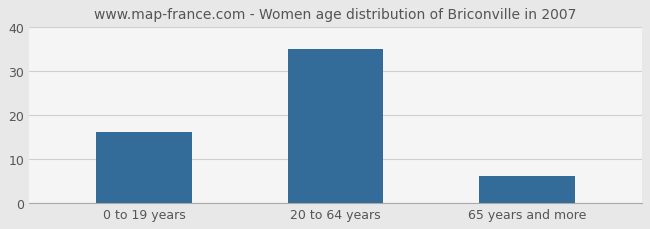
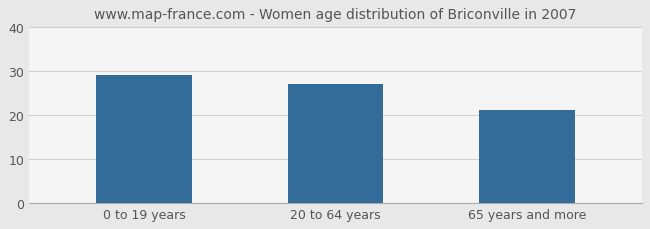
0 to 19 years: 16 -> 29
20 to 64 years: 35 -> 27
65 years and more: 6 -> 21
